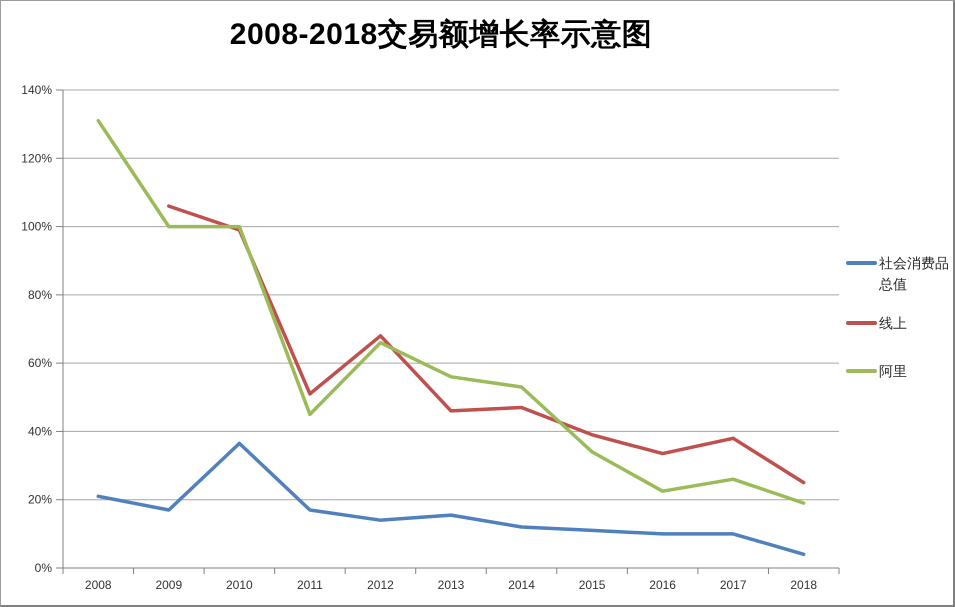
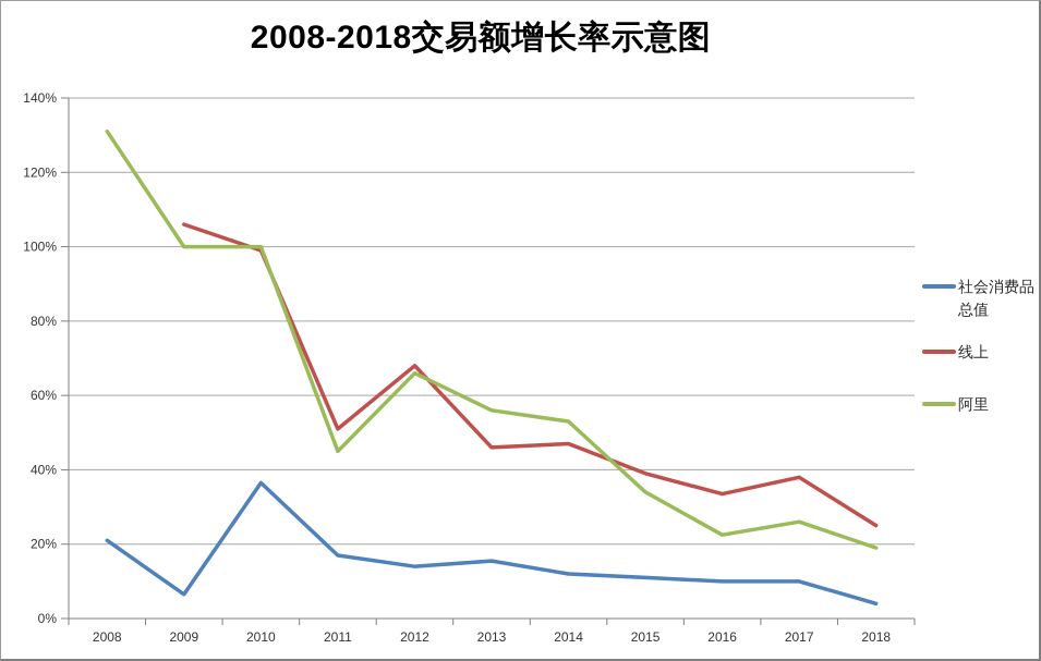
社会消费品总值/2009: 17% -> 6%
